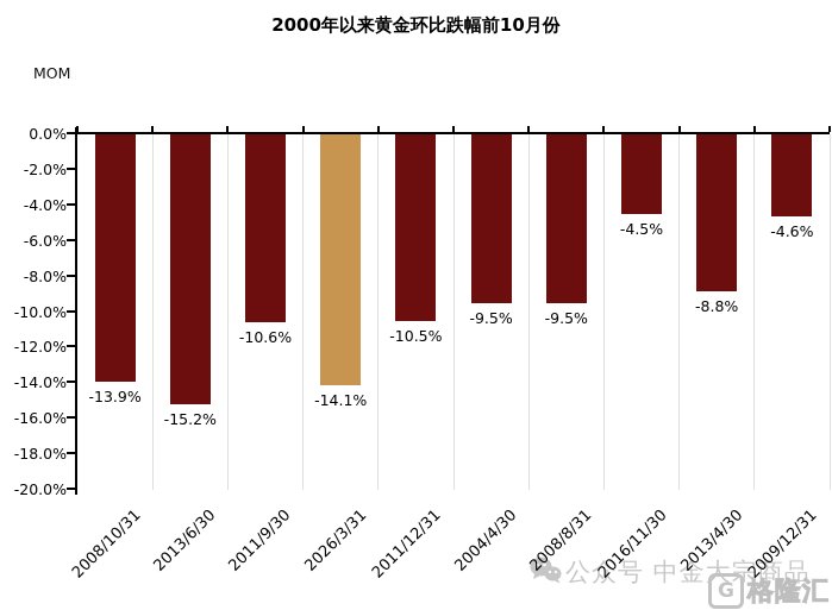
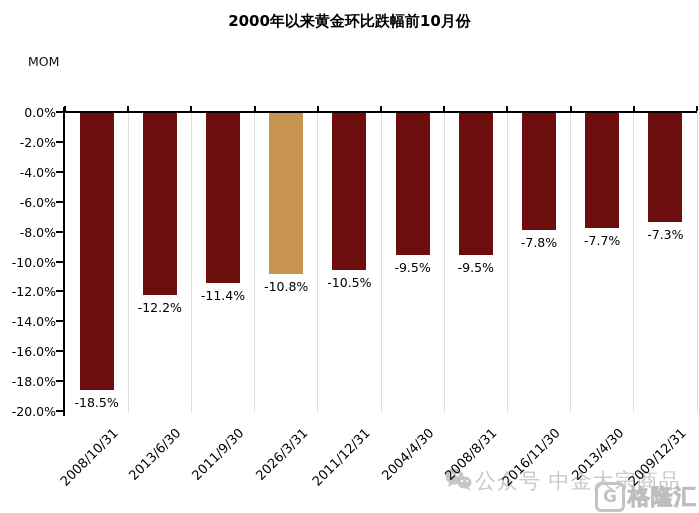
2008/10/31: -13.9% -> -18.5%
2013/6/30: -15.2% -> -12.2%
2011/9/30: -10.6% -> -11.4%
2026/3/31: -14.1% -> -10.8%
2016/11/30: -4.5% -> -7.8%
2013/4/30: -8.8% -> -7.7%
2009/12/31: -4.6% -> -7.3%
